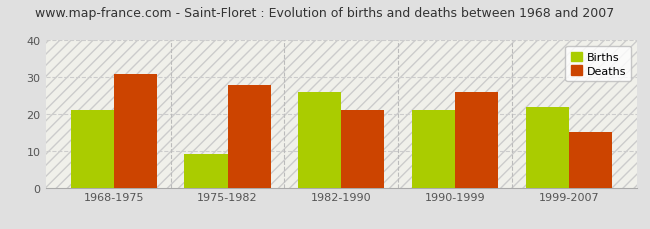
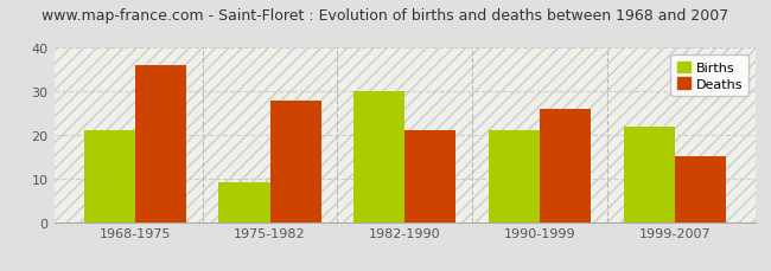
Deaths/1968-1975: 31 -> 36
Births/1982-1990: 26 -> 30
